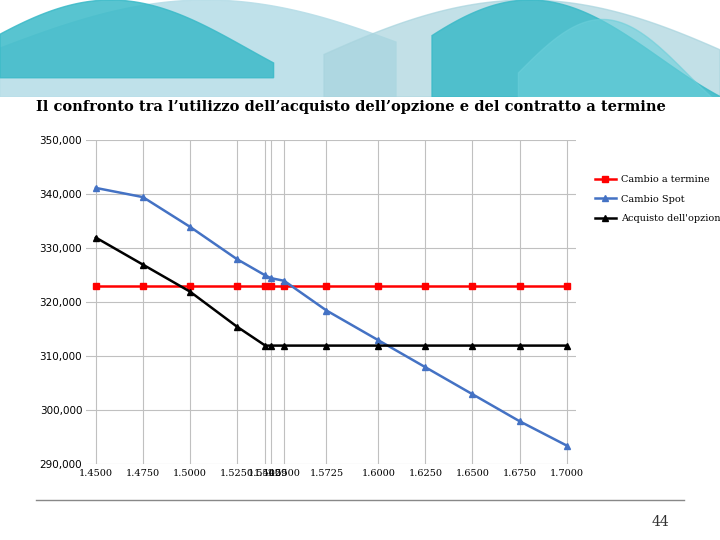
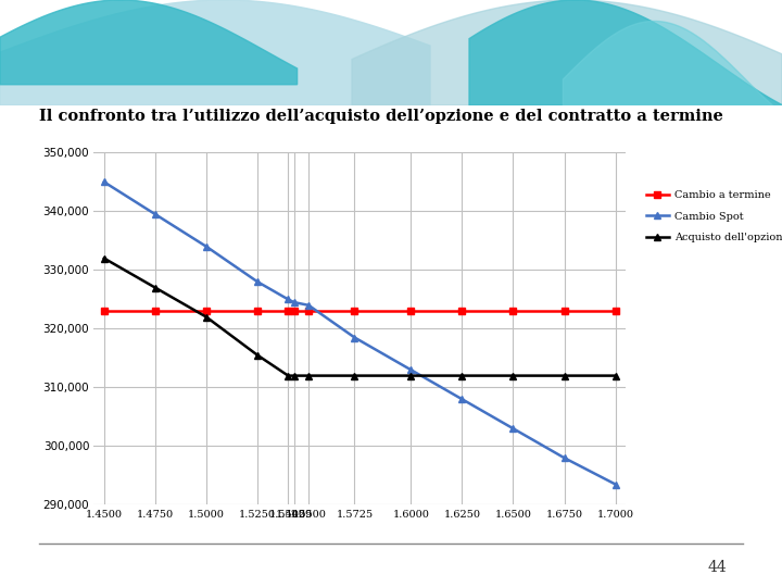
Cambio Spot/1.4500: 341,200 -> 345,000
